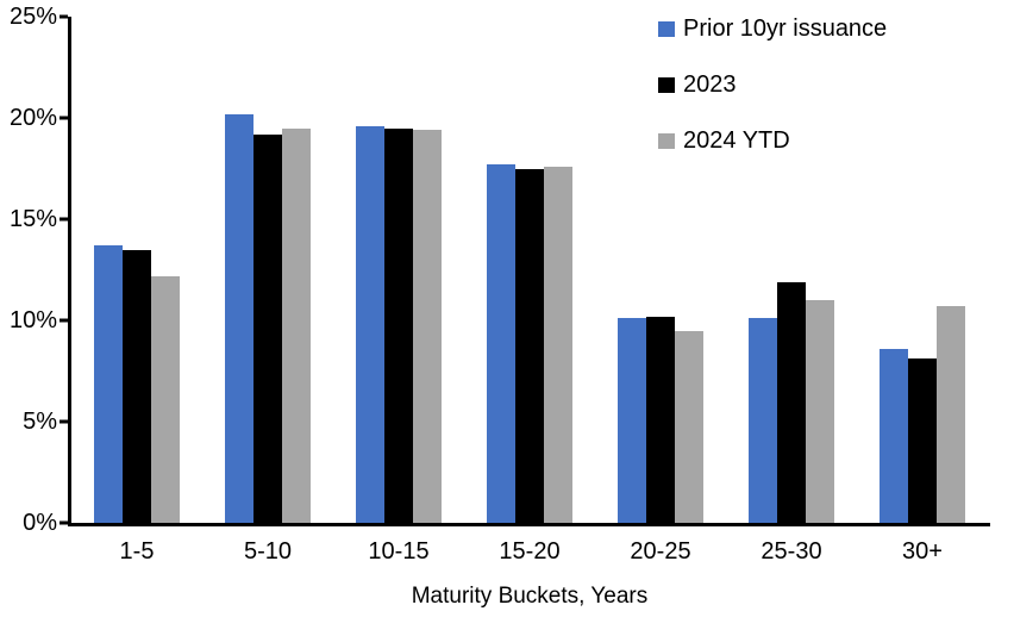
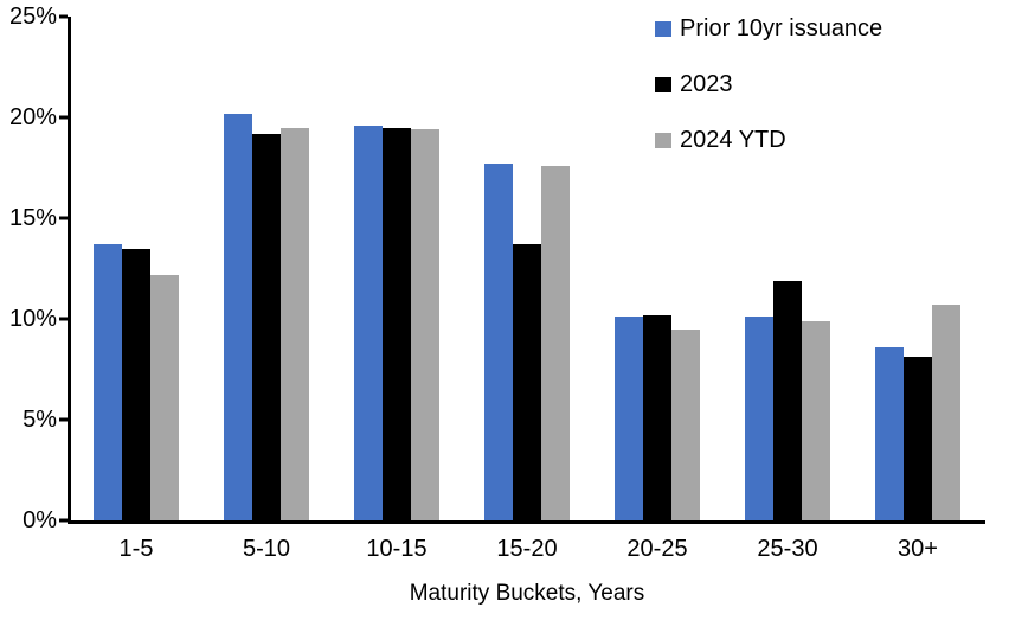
2023/15-20: 17.5% -> 13.7%
2024 YTD/25-30: 11.0% -> 9.9%
